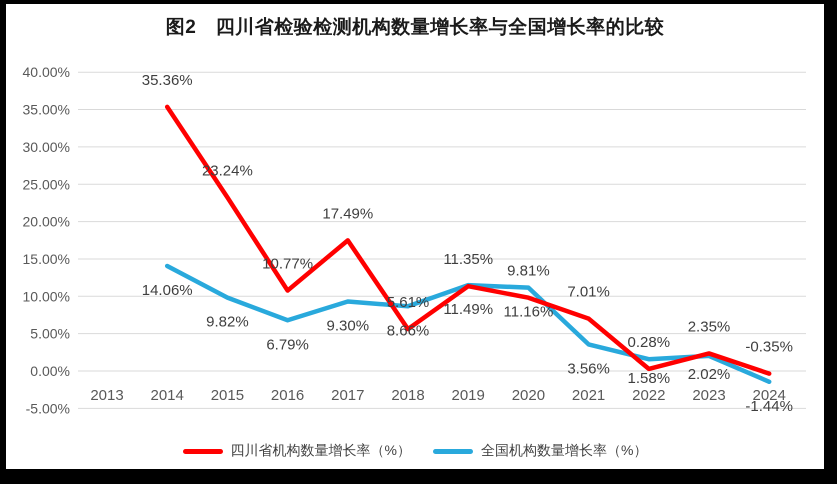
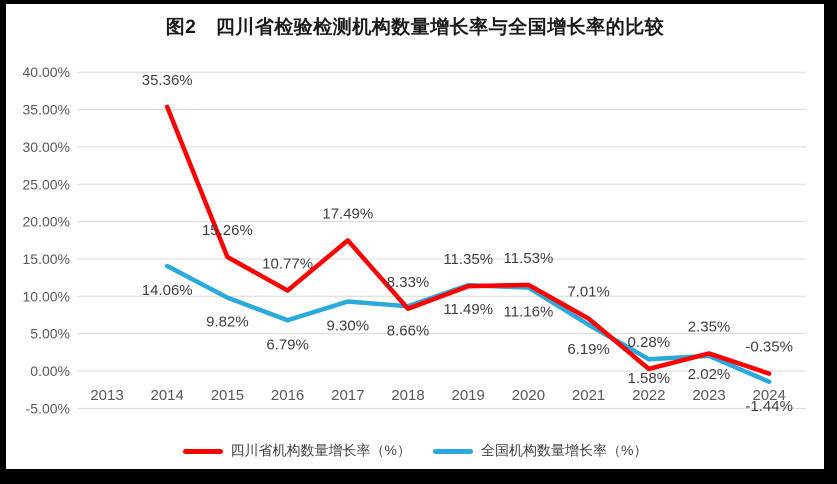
四川省机构数量增长率（%）/2015: 23.24% -> 15.26%
四川省机构数量增长率（%）/2018: 5.61% -> 8.33%
四川省机构数量增长率（%）/2020: 9.81% -> 11.53%
全国机构数量增长率（%）/2021: 3.56% -> 6.19%
